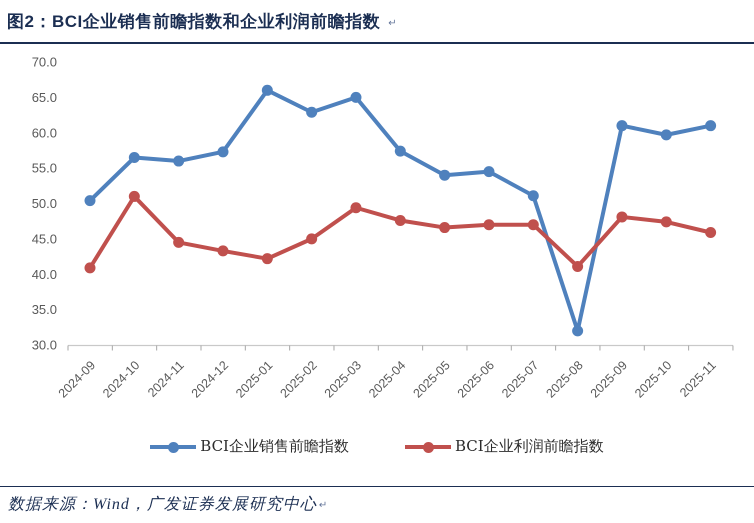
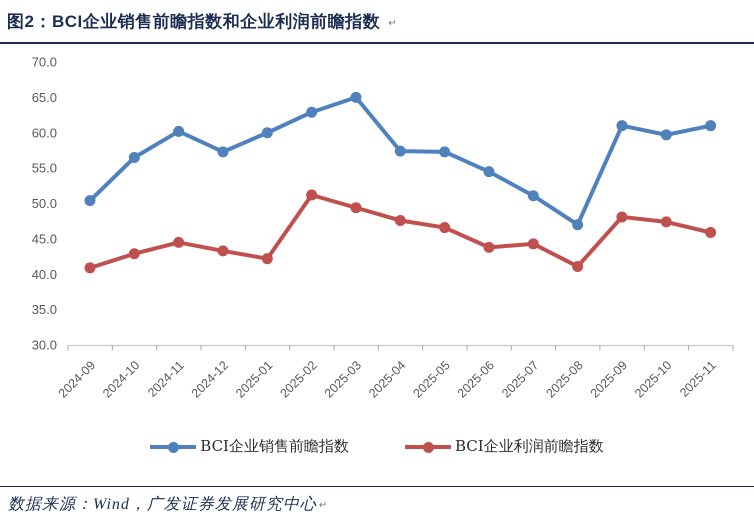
BCI企业利润前瞻指数/2024-10: 51 -> 43
BCI企业销售前瞻指数/2024-11: 56 -> 60
BCI企业销售前瞻指数/2025-01: 66 -> 60
BCI企业利润前瞻指数/2025-02: 45 -> 51
BCI企业销售前瞻指数/2025-05: 54 -> 57
BCI企业利润前瞻指数/2025-06: 47 -> 44
BCI企业利润前瞻指数/2025-07: 47 -> 44
BCI企业销售前瞻指数/2025-08: 32 -> 47
